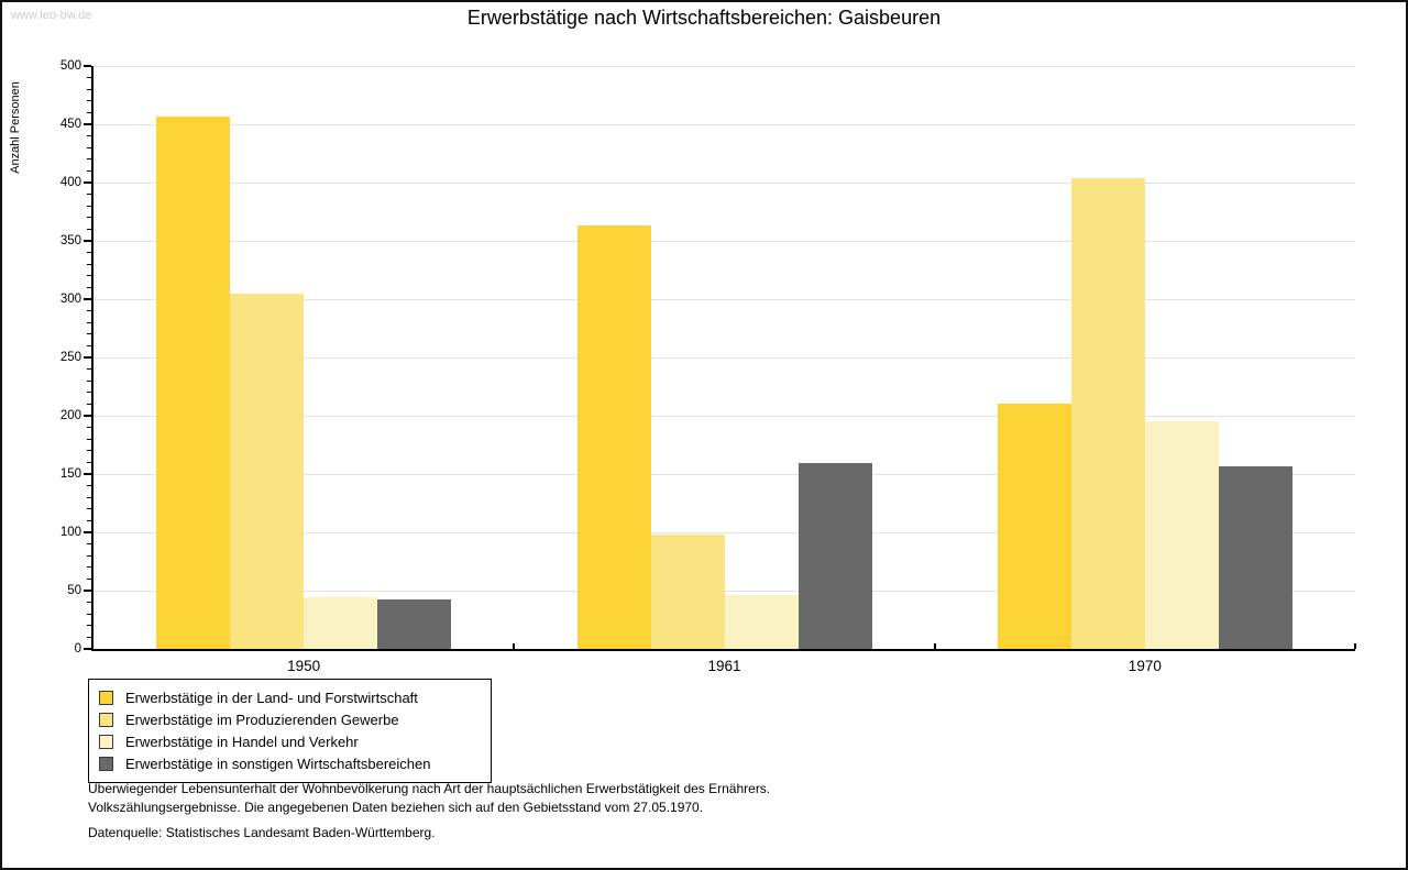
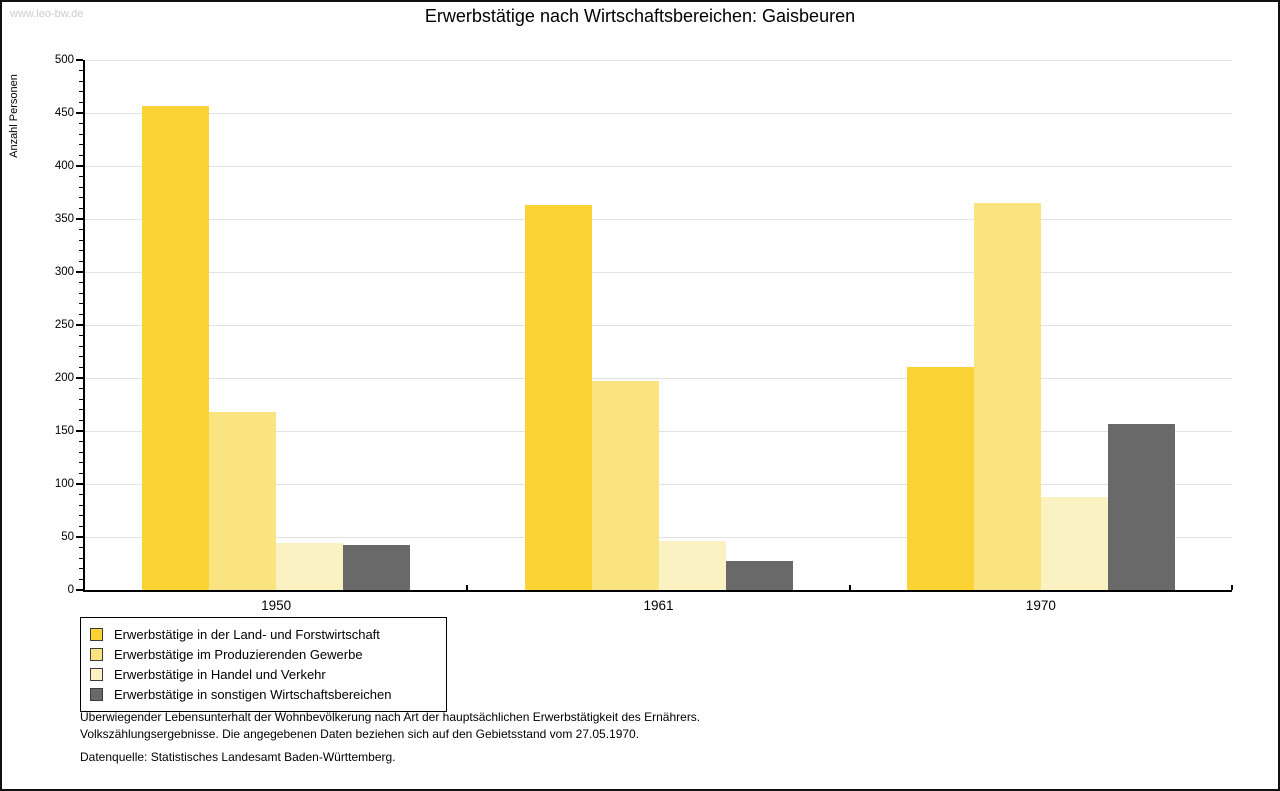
Erwerbstätige im Produzierenden Gewerbe/1950: 305 -> 168
Erwerbstätige im Produzierenden Gewerbe/1961: 98 -> 197
Erwerbstätige in sonstigen Wirtschaftsbereichen/1961: 159 -> 27
Erwerbstätige im Produzierenden Gewerbe/1970: 404 -> 365
Erwerbstätige in Handel und Verkehr/1970: 195 -> 88
